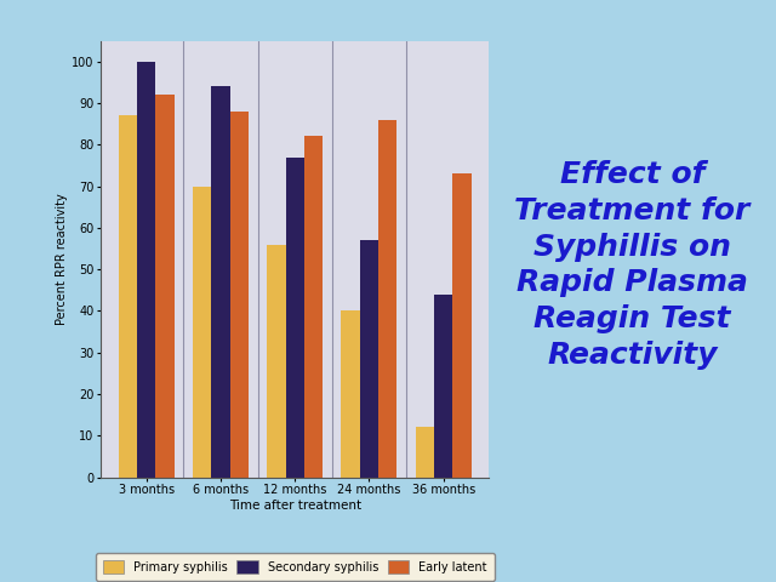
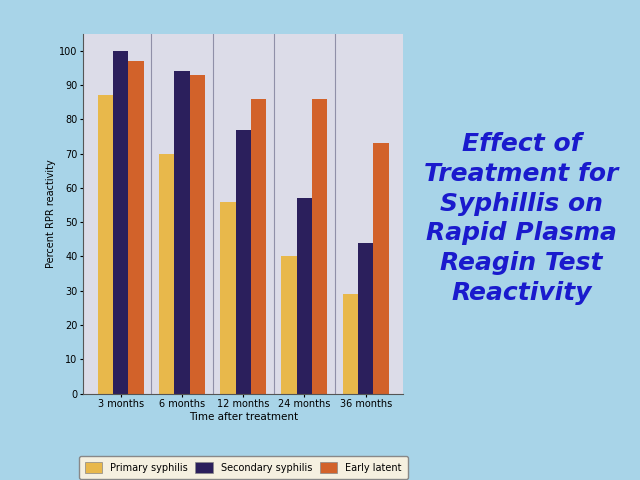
Early latent/3 months: 92 -> 97
Early latent/6 months: 88 -> 93
Early latent/12 months: 82 -> 86
Primary syphilis/36 months: 12 -> 29
